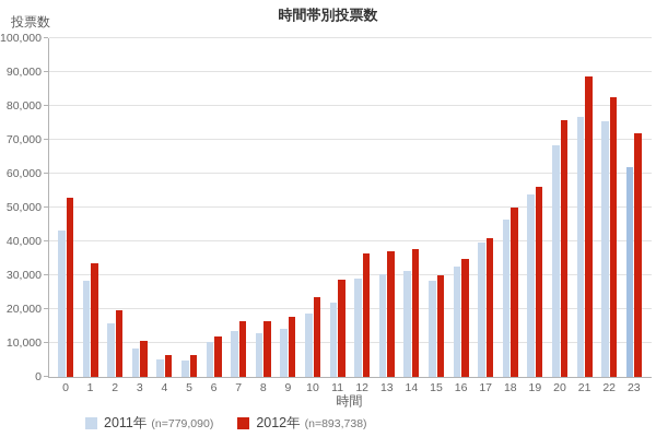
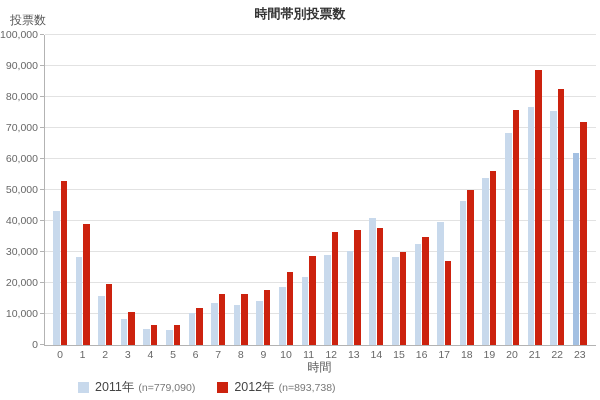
2012年 (n=893,738)/1: 34000 -> 39000
2011年 (n=779,090)/14: 31000 -> 41000
2012年 (n=893,738)/17: 41000 -> 27000
